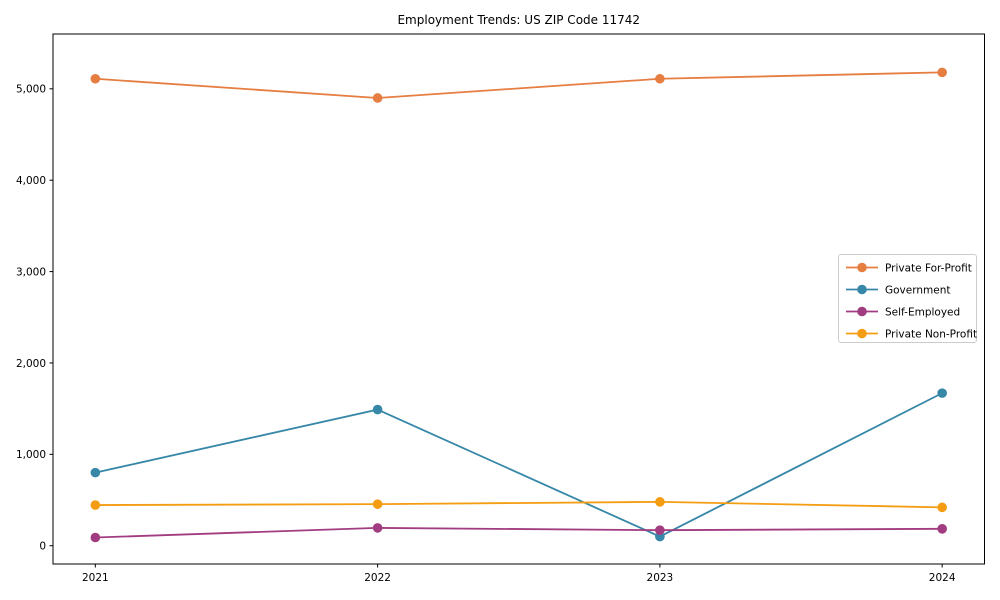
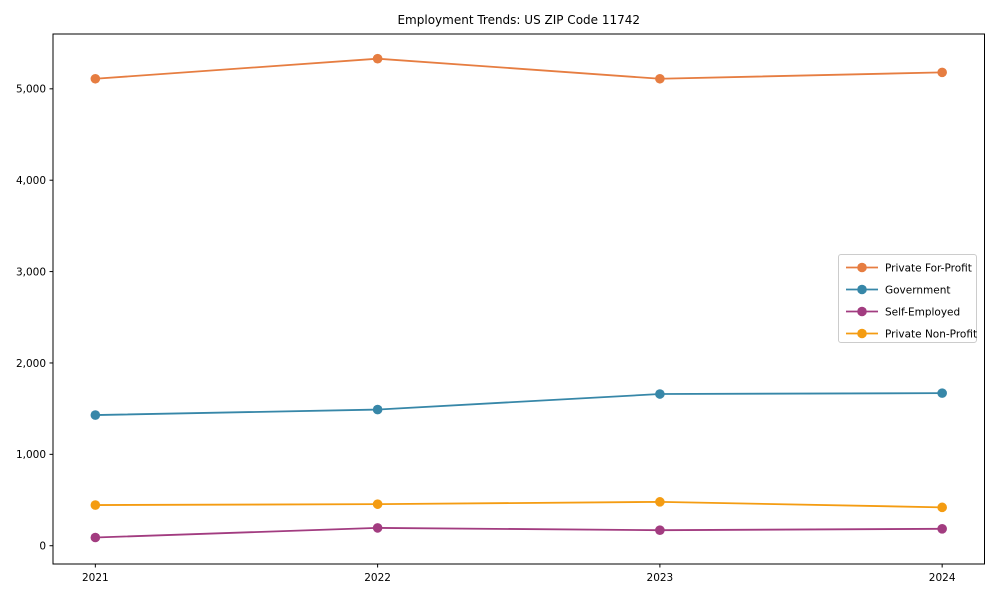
Government/2021: 800 -> 1400
Private For-Profit/2022: 4900 -> 5300
Government/2023: 100 -> 1700
